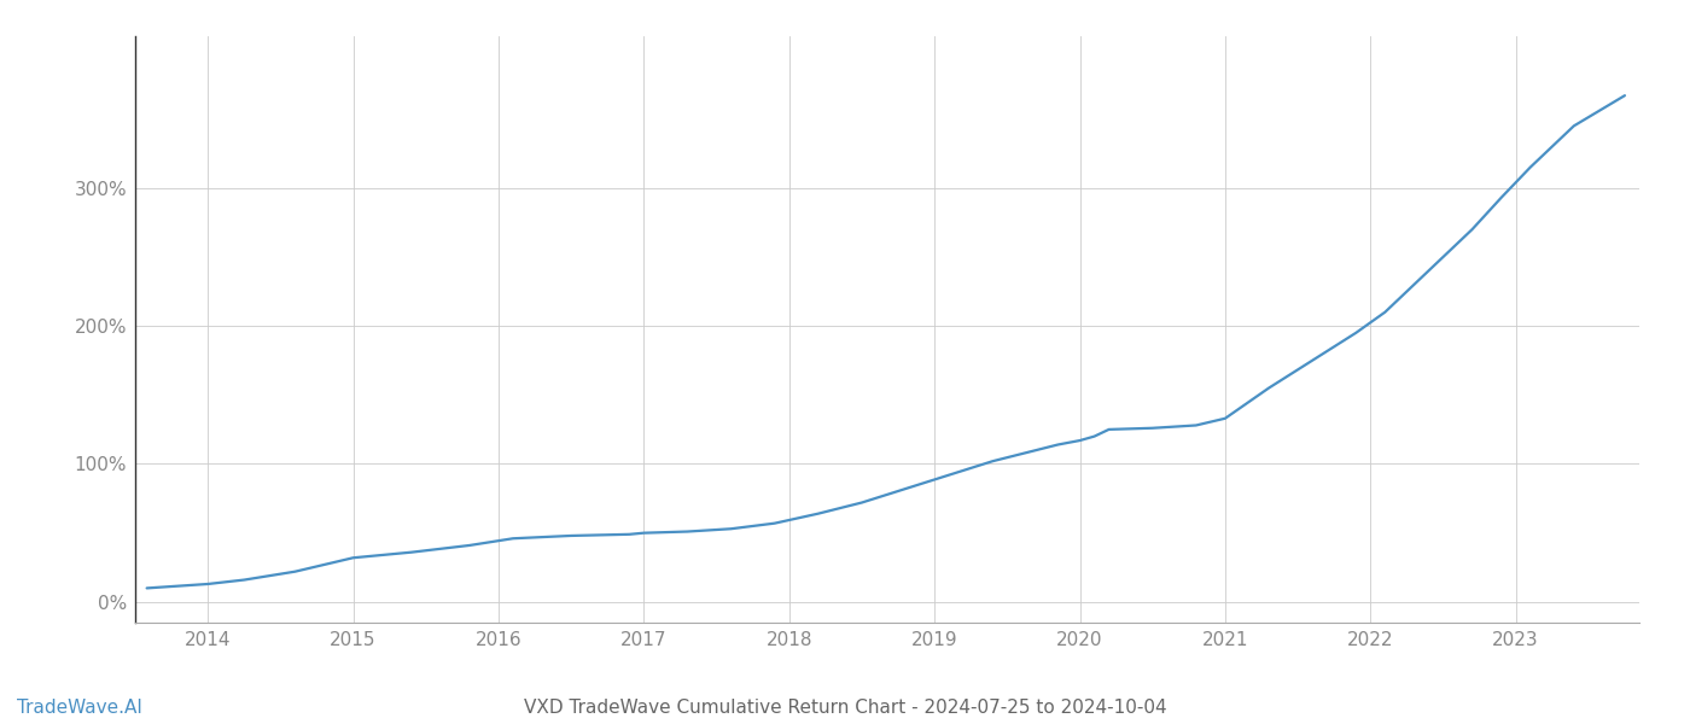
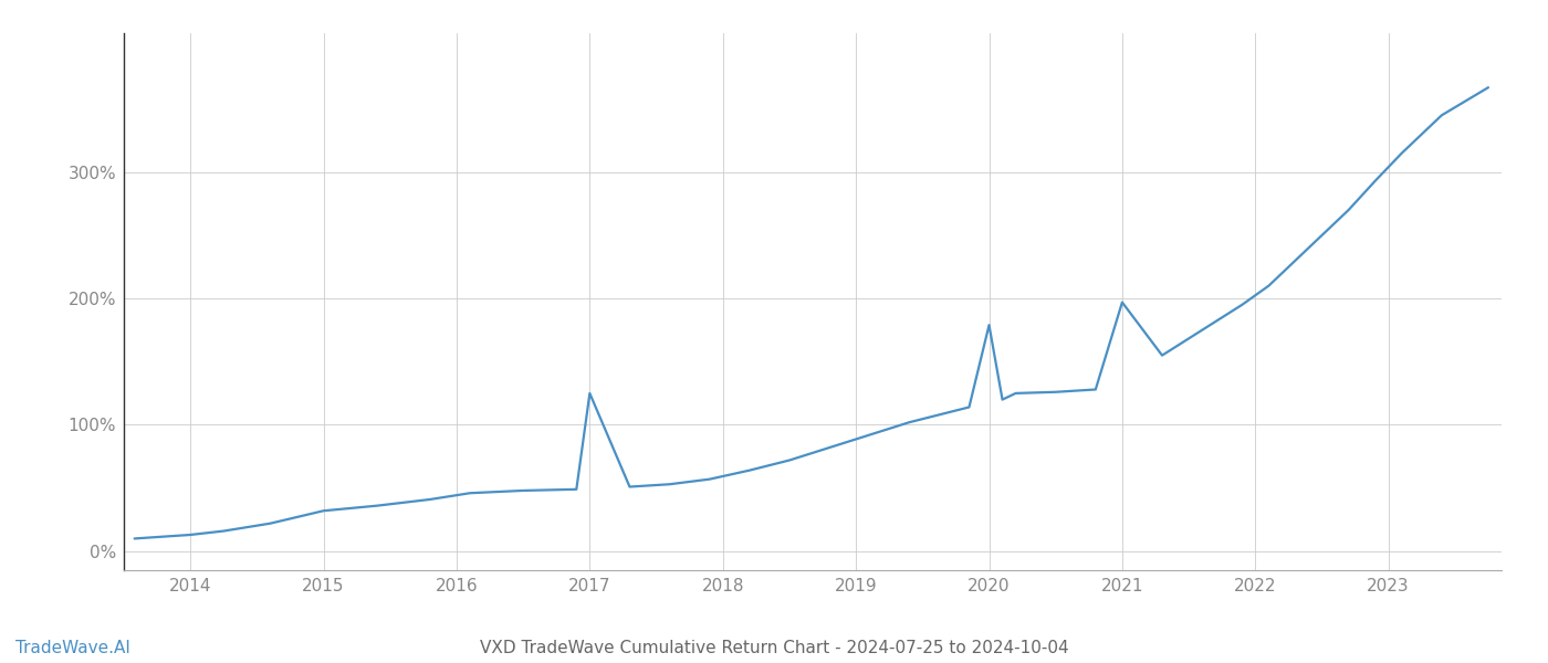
2017: 50% -> 125%
2020: 117% -> 179%
2021: 133% -> 197%
